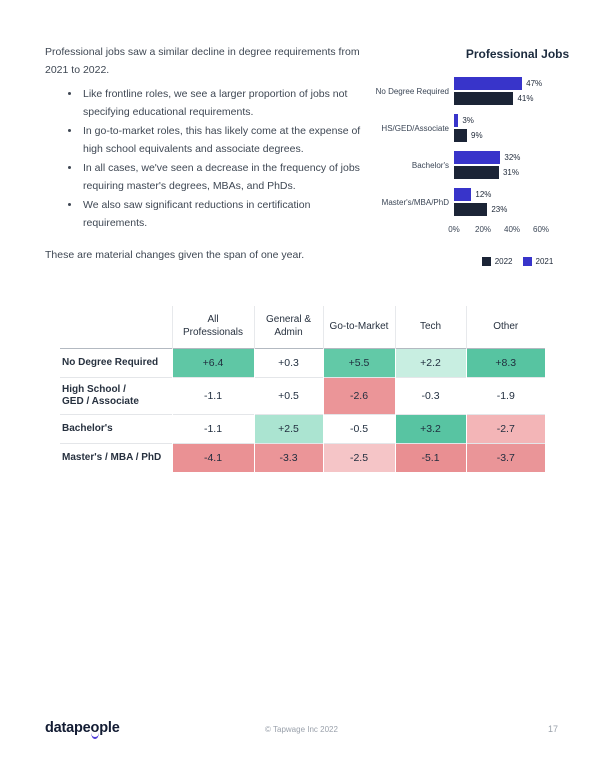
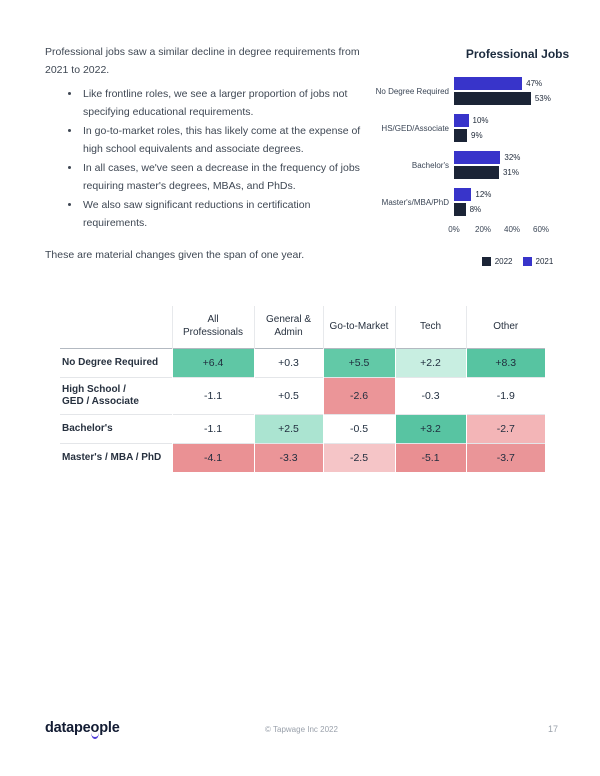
2022/No Degree Required: 41% -> 53%
2021/HS/GED/Associate: 3% -> 10%
2022/Master's/MBA/PhD: 23% -> 8%
